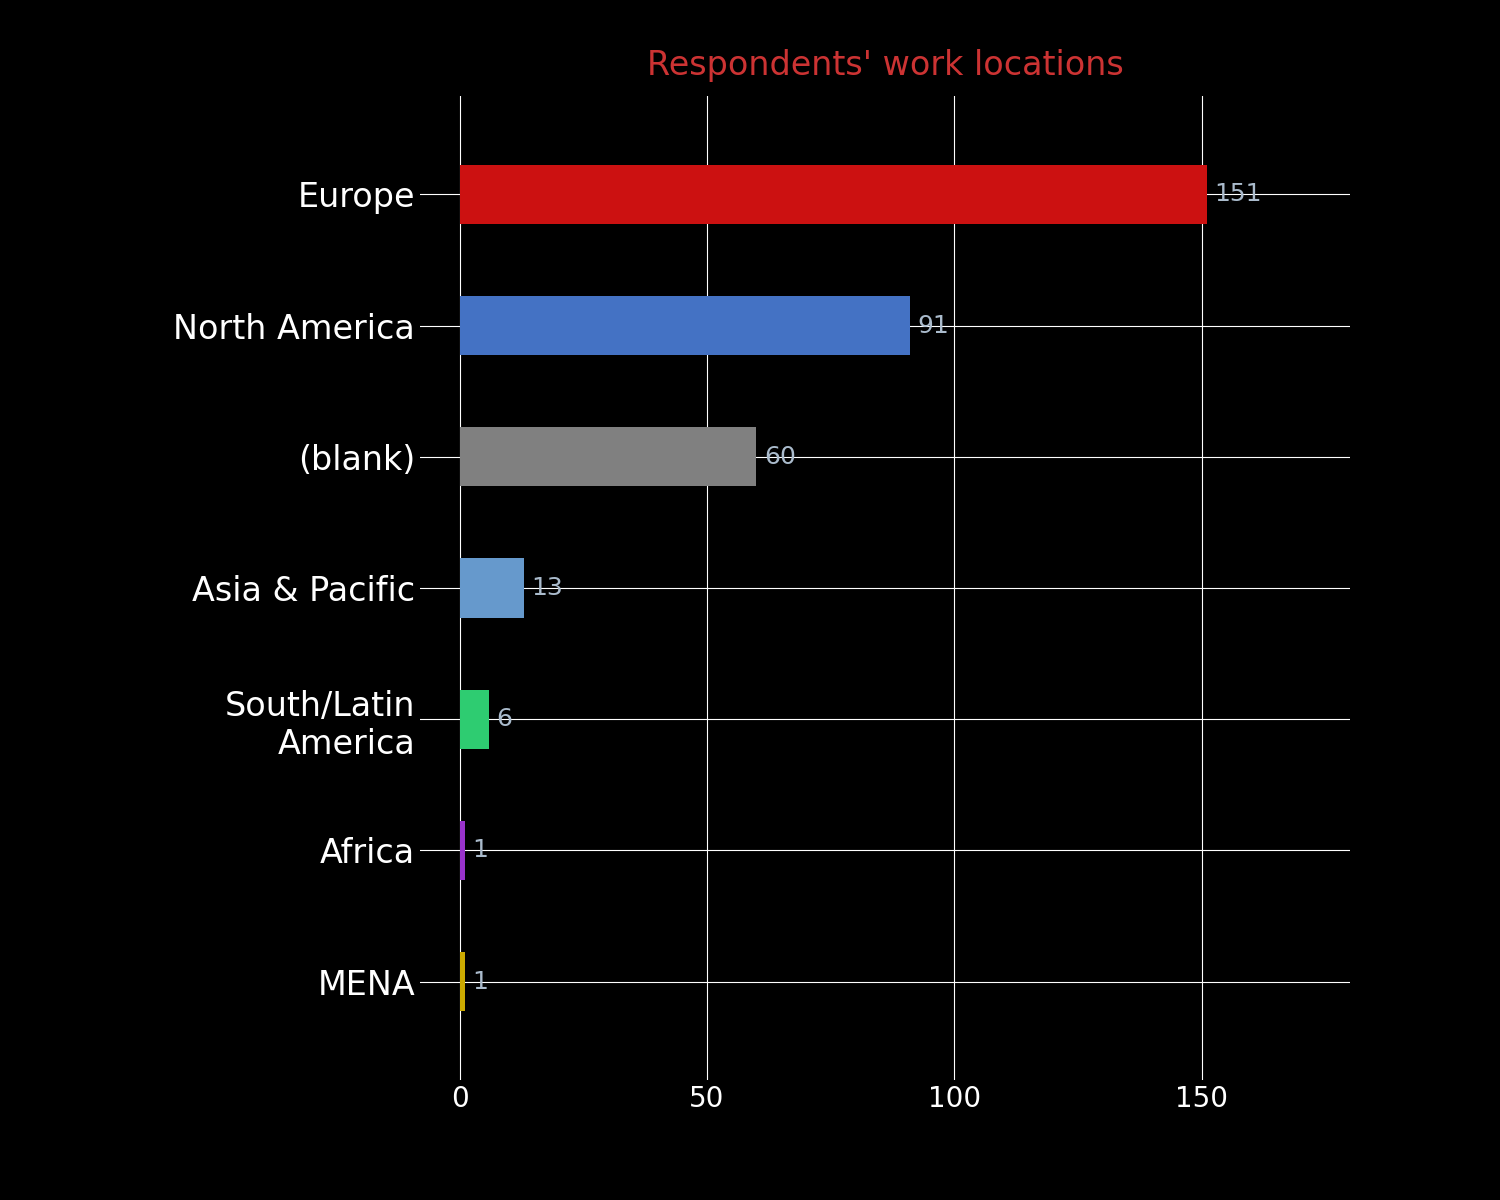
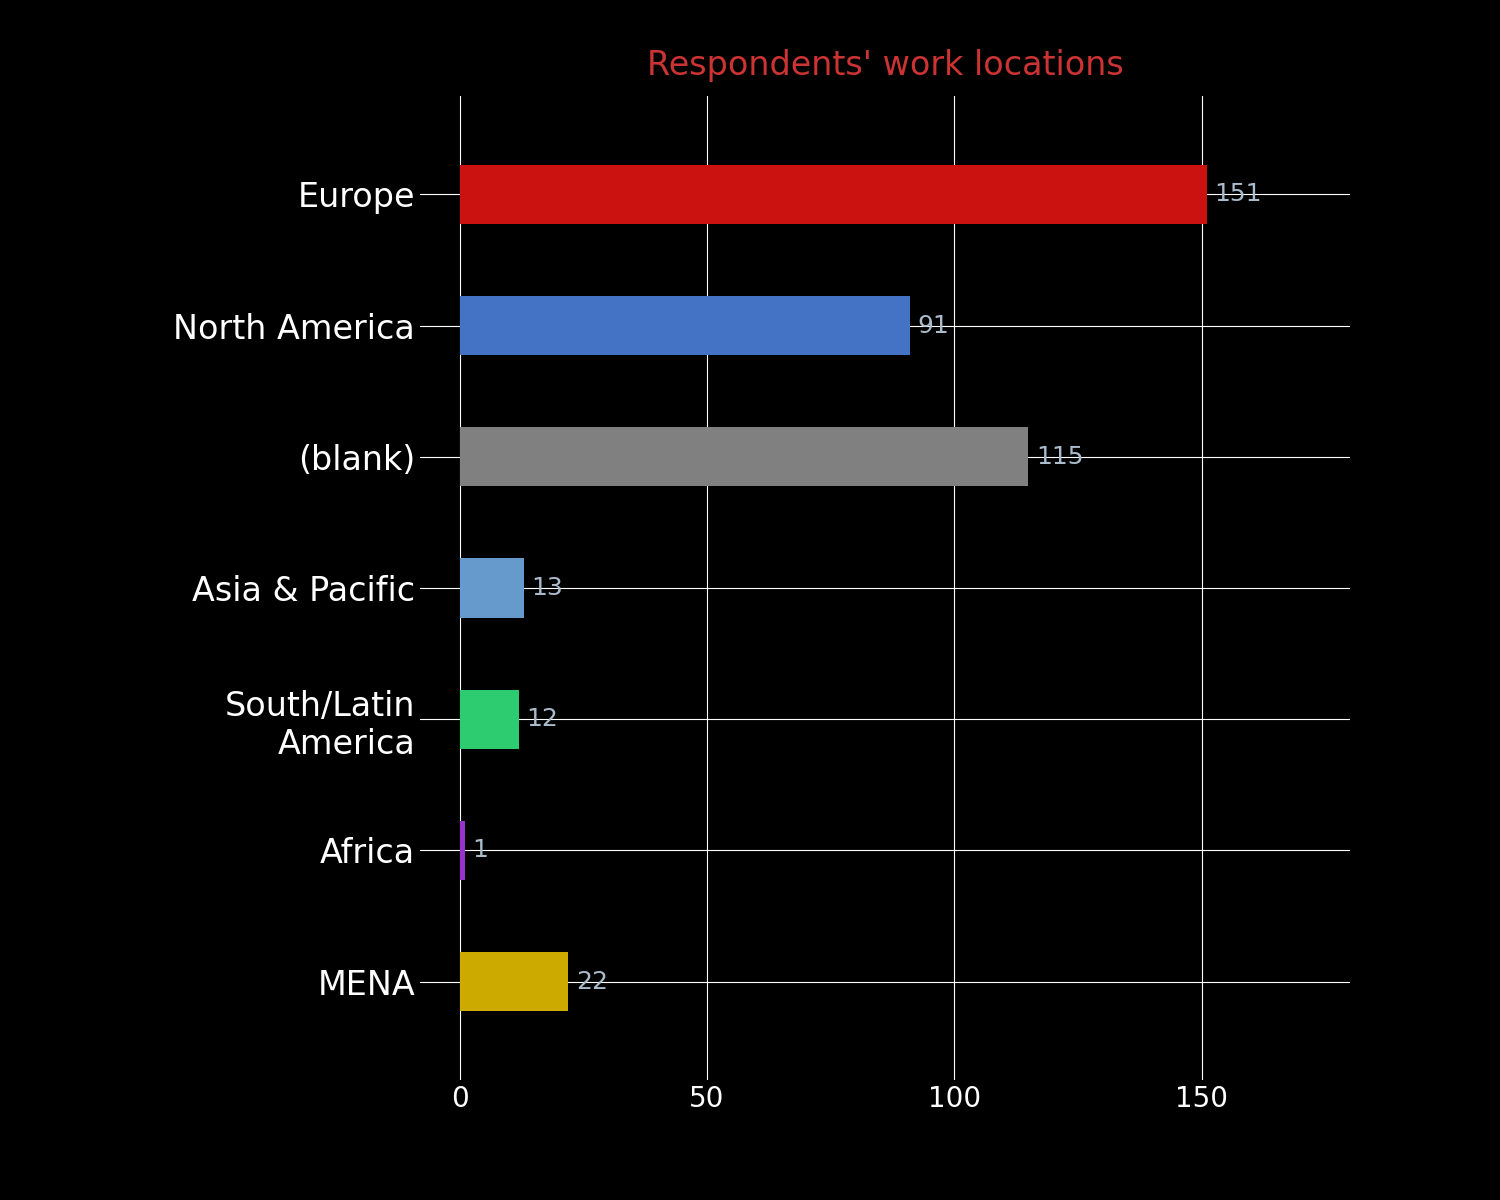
(blank): 60 -> 115
South/Latin America: 6 -> 12
MENA: 1 -> 22
